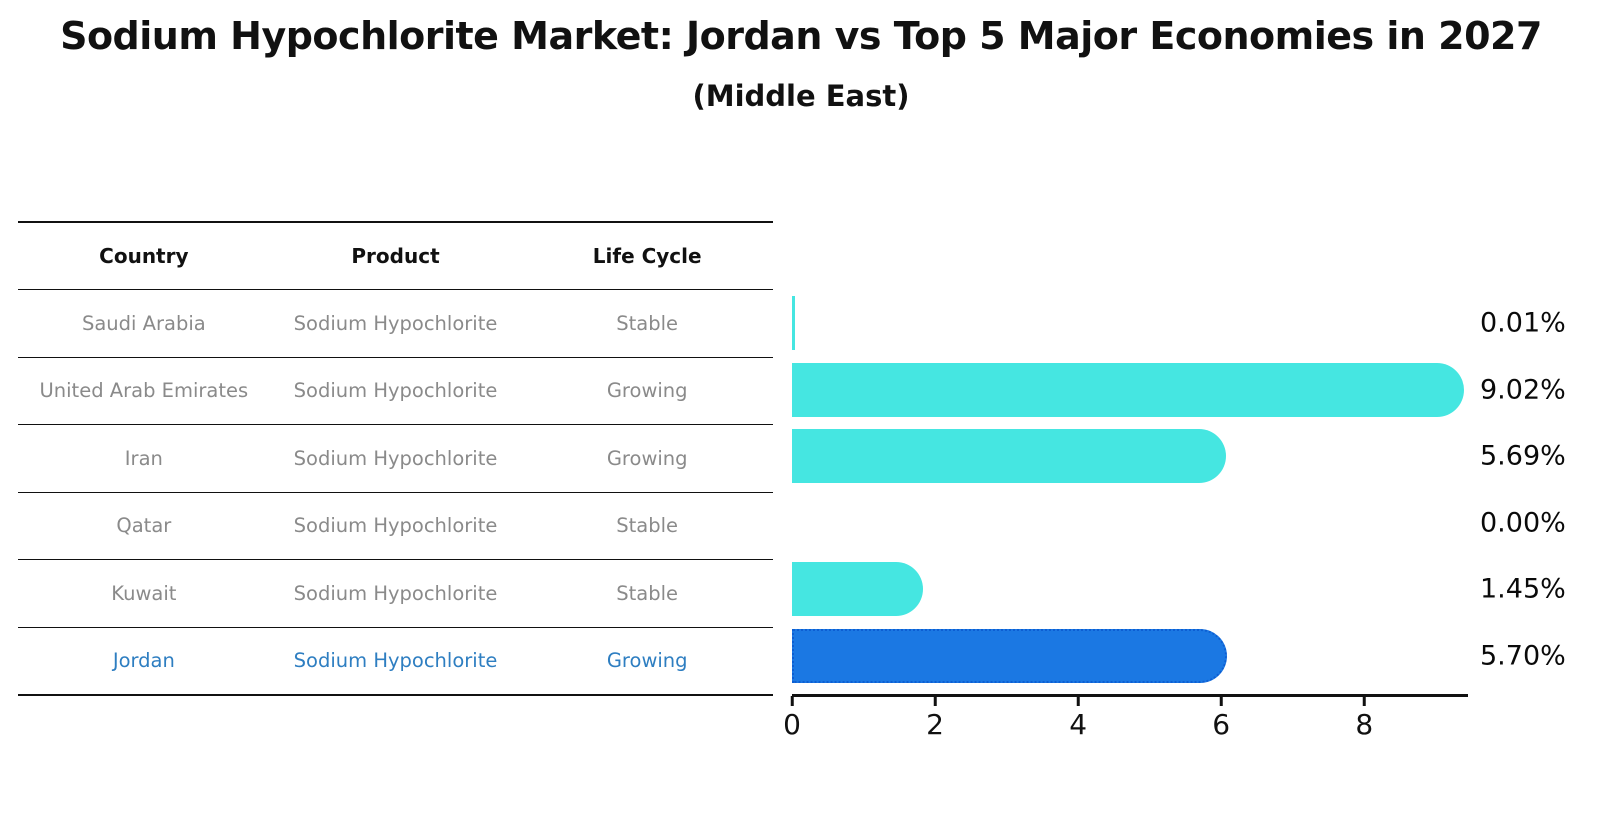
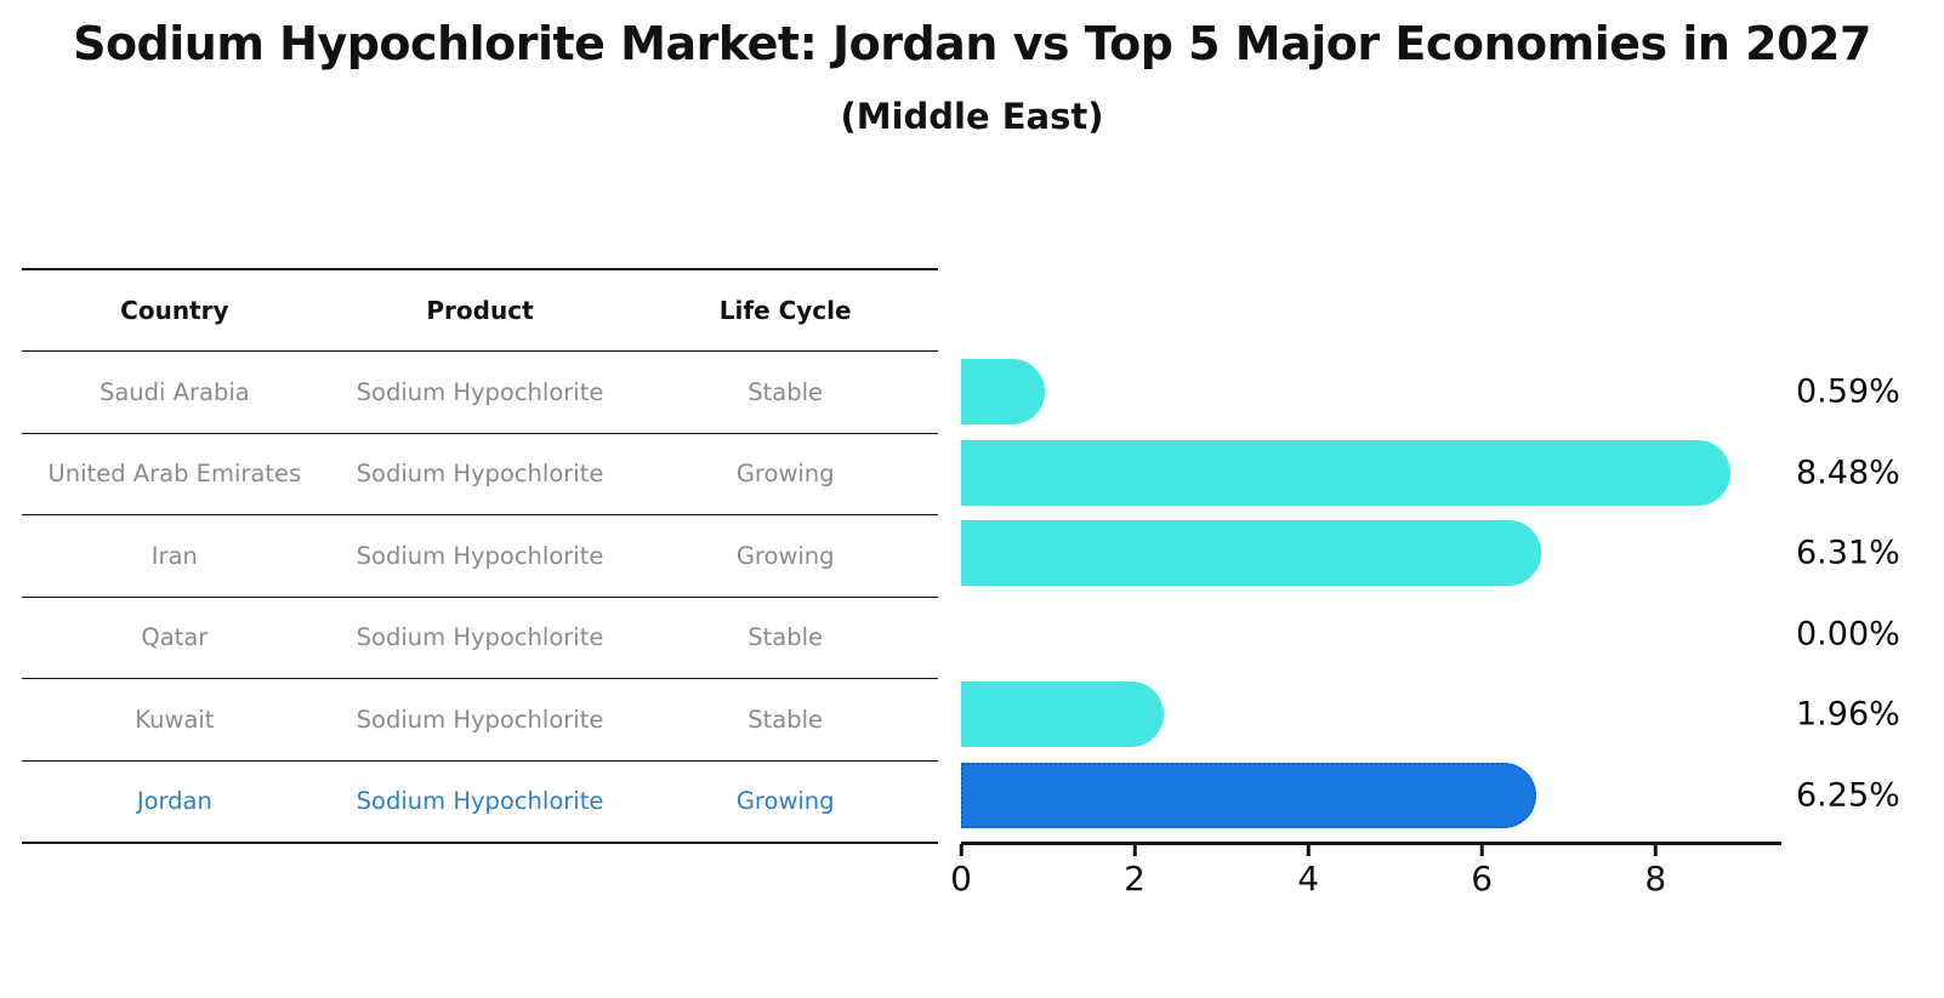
Saudi Arabia: 0.01% -> 0.59%
United Arab Emirates: 9.02% -> 8.48%
Iran: 5.69% -> 6.31%
Kuwait: 1.45% -> 1.96%
Jordan: 5.70% -> 6.25%
